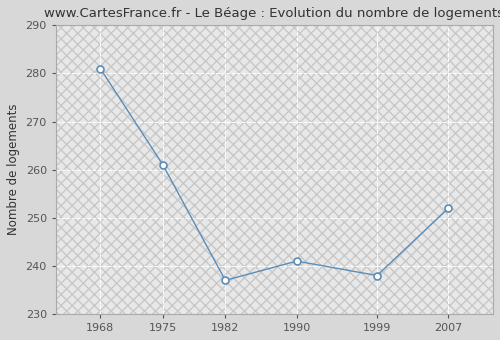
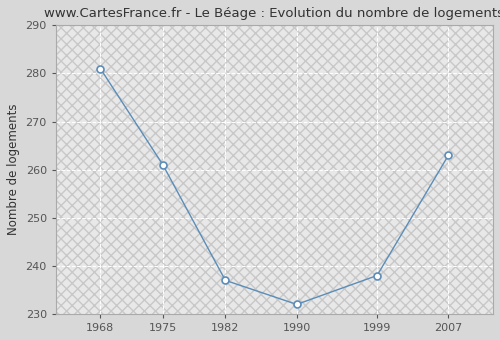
1990: 241 -> 232
2007: 252 -> 263
